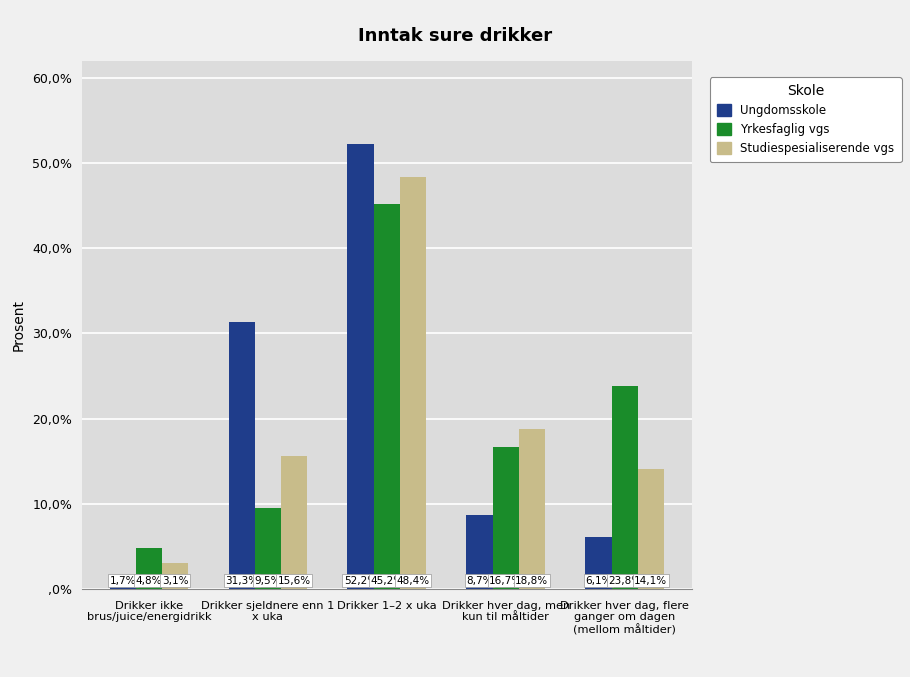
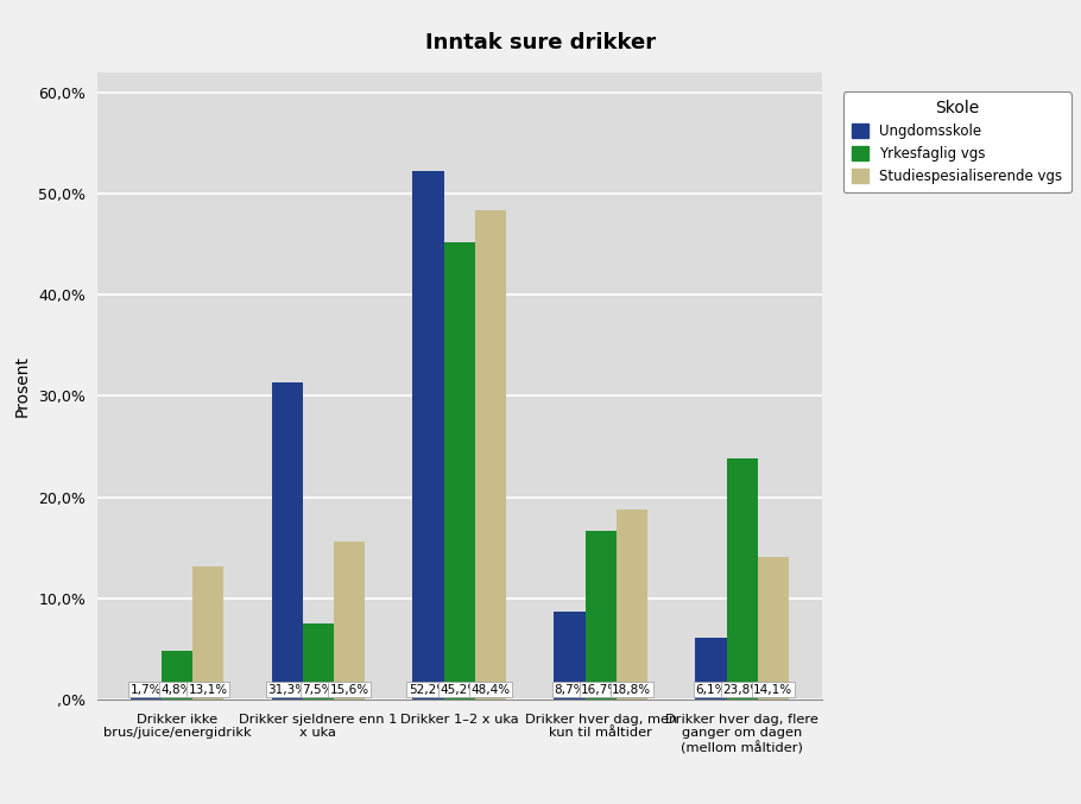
Studiespesialiserende vgs/Drikker ikke brus/juice/energidrikk: 3,1% -> 13,1%
Yrkesfaglig vgs/Drikker sjeldnere enn 1 x uka: 9,5% -> 7,5%
